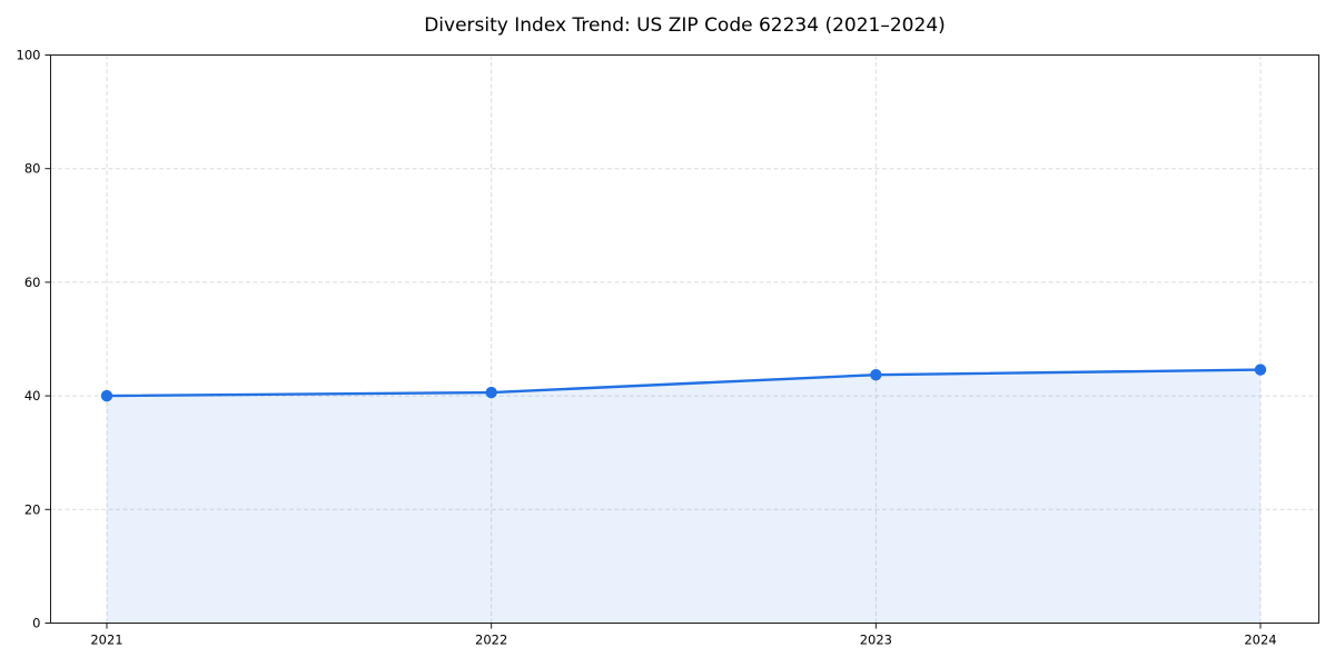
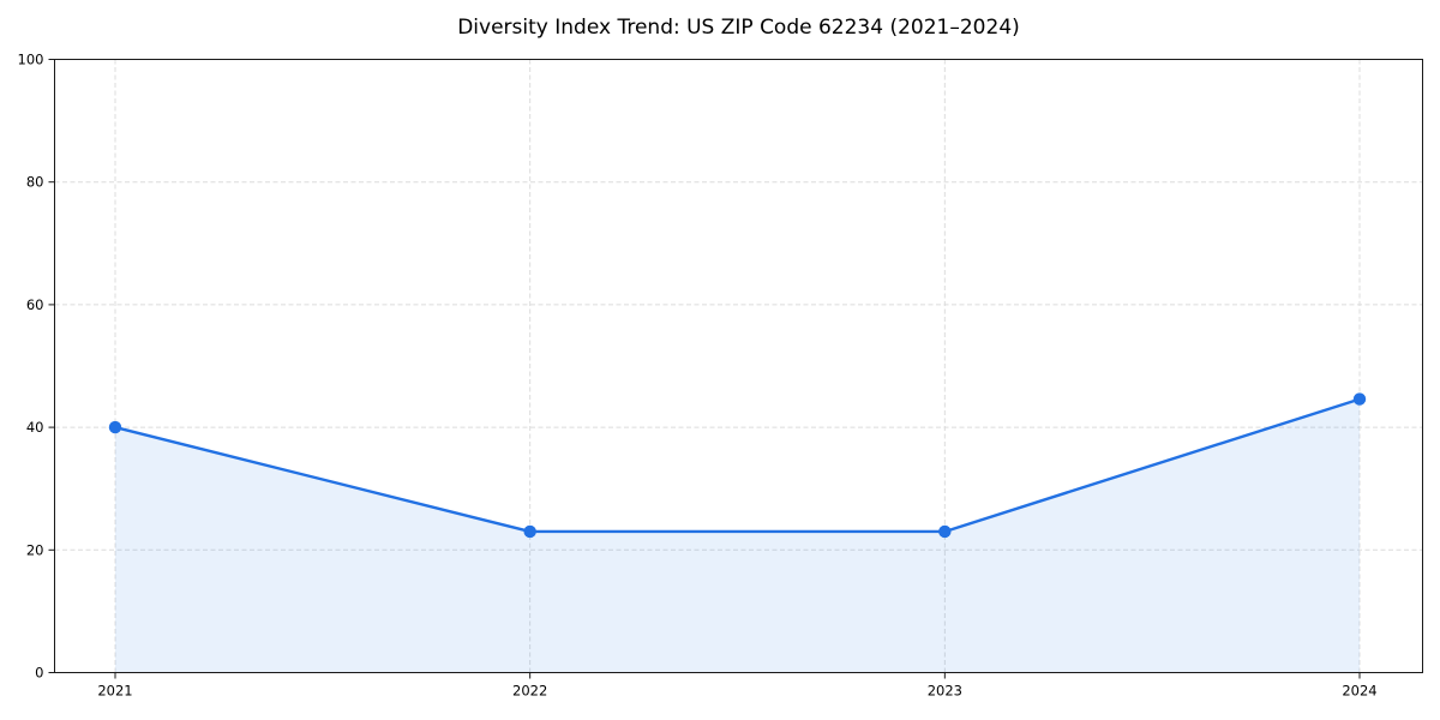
2022: 41 -> 23
2023: 44 -> 23
